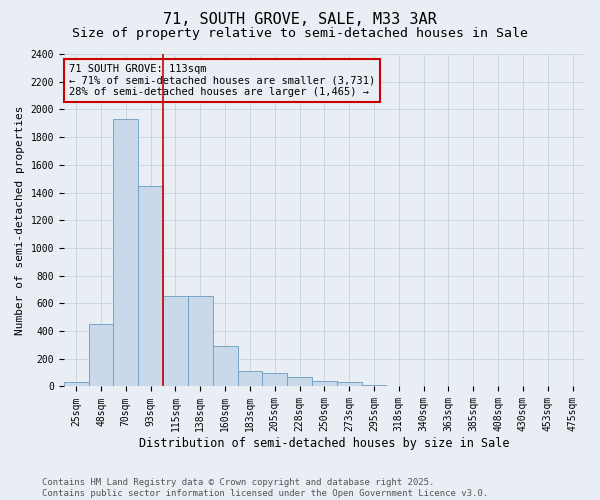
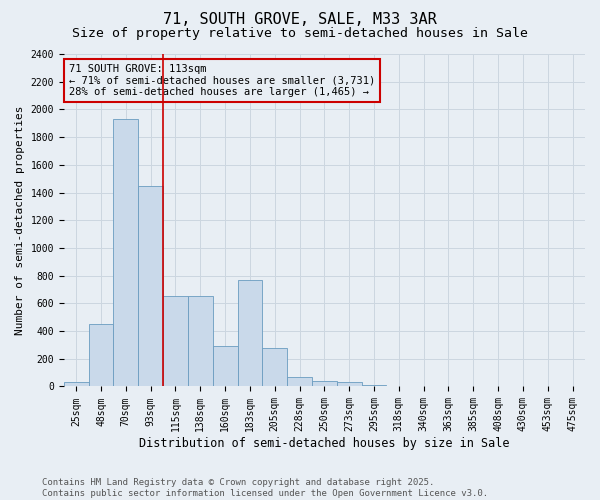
183sqm: 120 -> 770
205sqm: 100 -> 280
